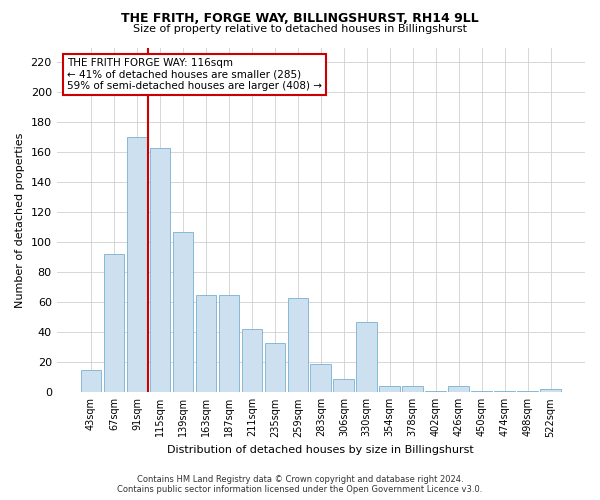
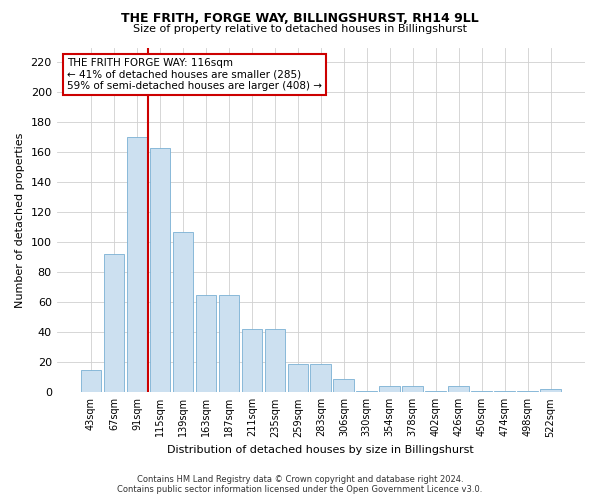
235sqm: 33 -> 42
259sqm: 63 -> 19
330sqm: 47 -> 1
